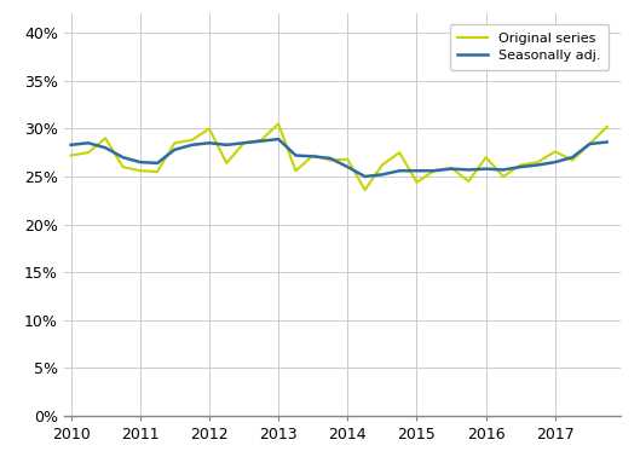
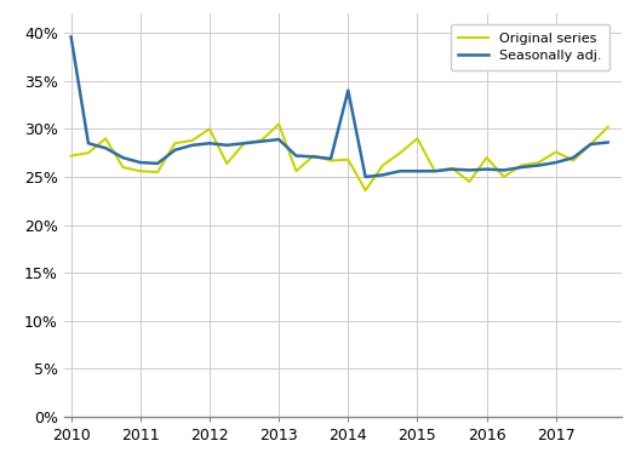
Seasonally adj./2010: 28.3% -> 39.6%
Seasonally adj./2014: 26.0% -> 34.0%
Original series/2015: 24.4% -> 29.0%
